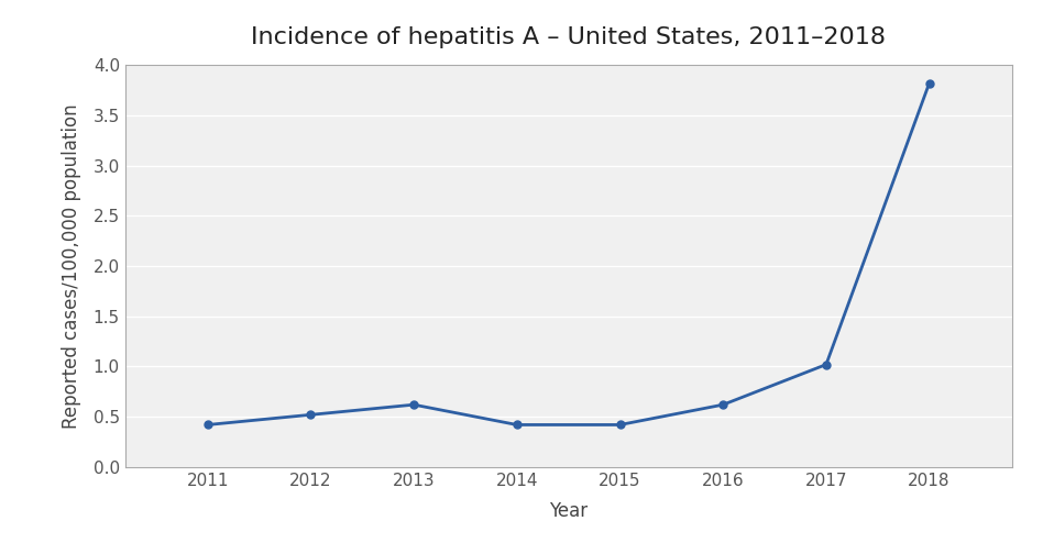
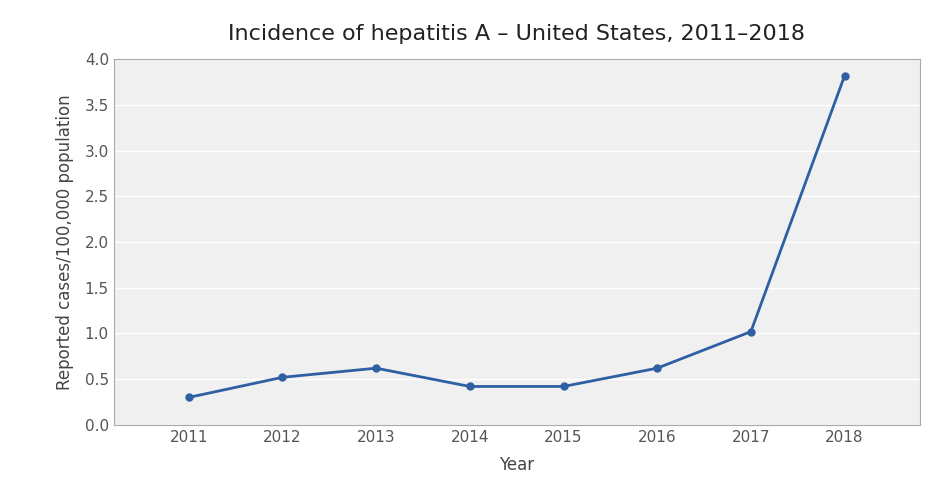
2011: 0.42 -> 0.30
